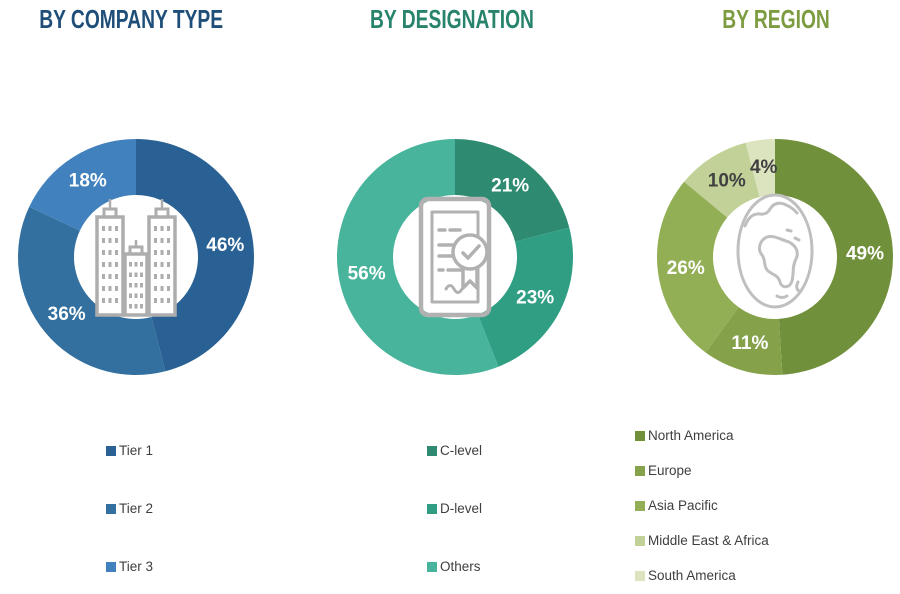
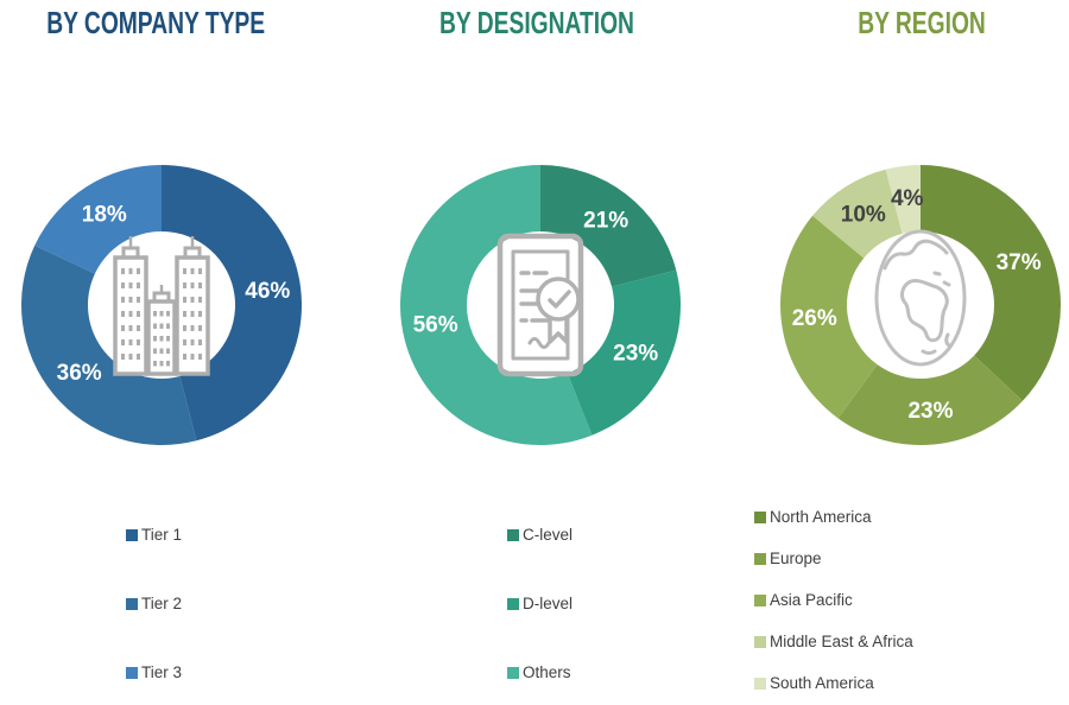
BY REGION/North America: 49% -> 37%
BY REGION/Europe: 11% -> 23%
